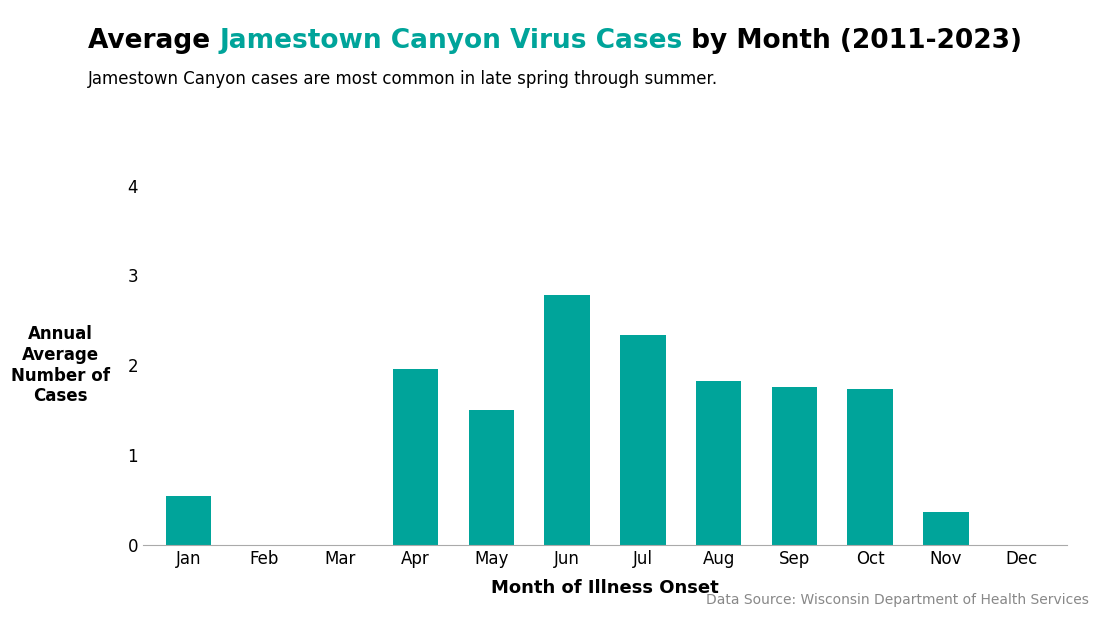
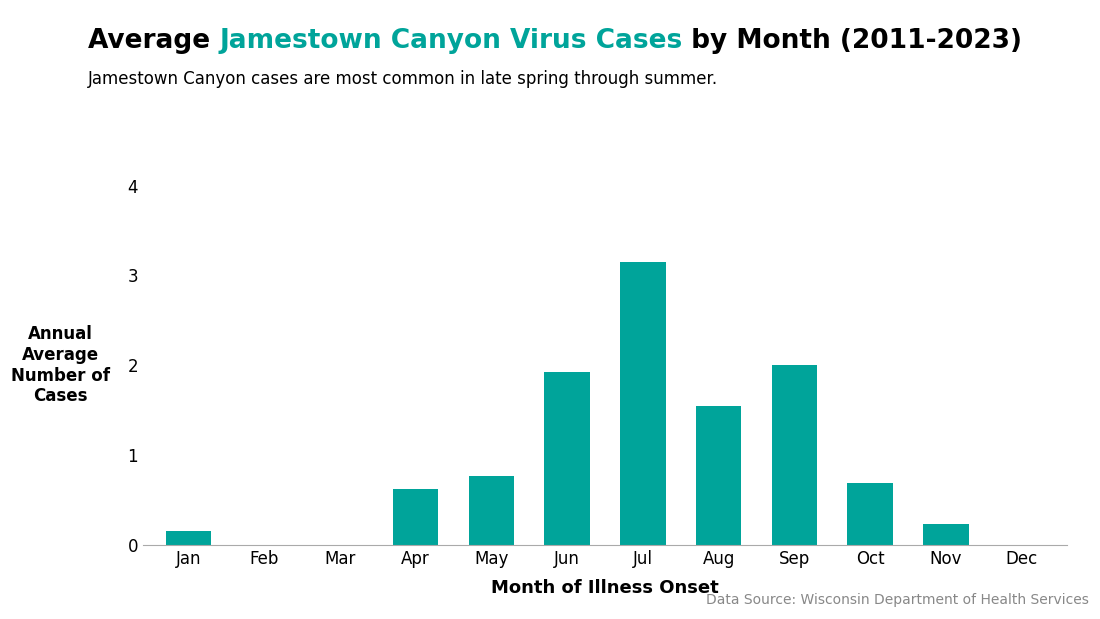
Jan: 0.54 -> 0.15
Apr: 1.96 -> 0.62
May: 1.50 -> 0.77
Jun: 2.78 -> 1.92
Jul: 2.34 -> 3.15
Aug: 1.82 -> 1.54
Sep: 1.76 -> 2.00
Oct: 1.74 -> 0.69
Nov: 0.36 -> 0.23
